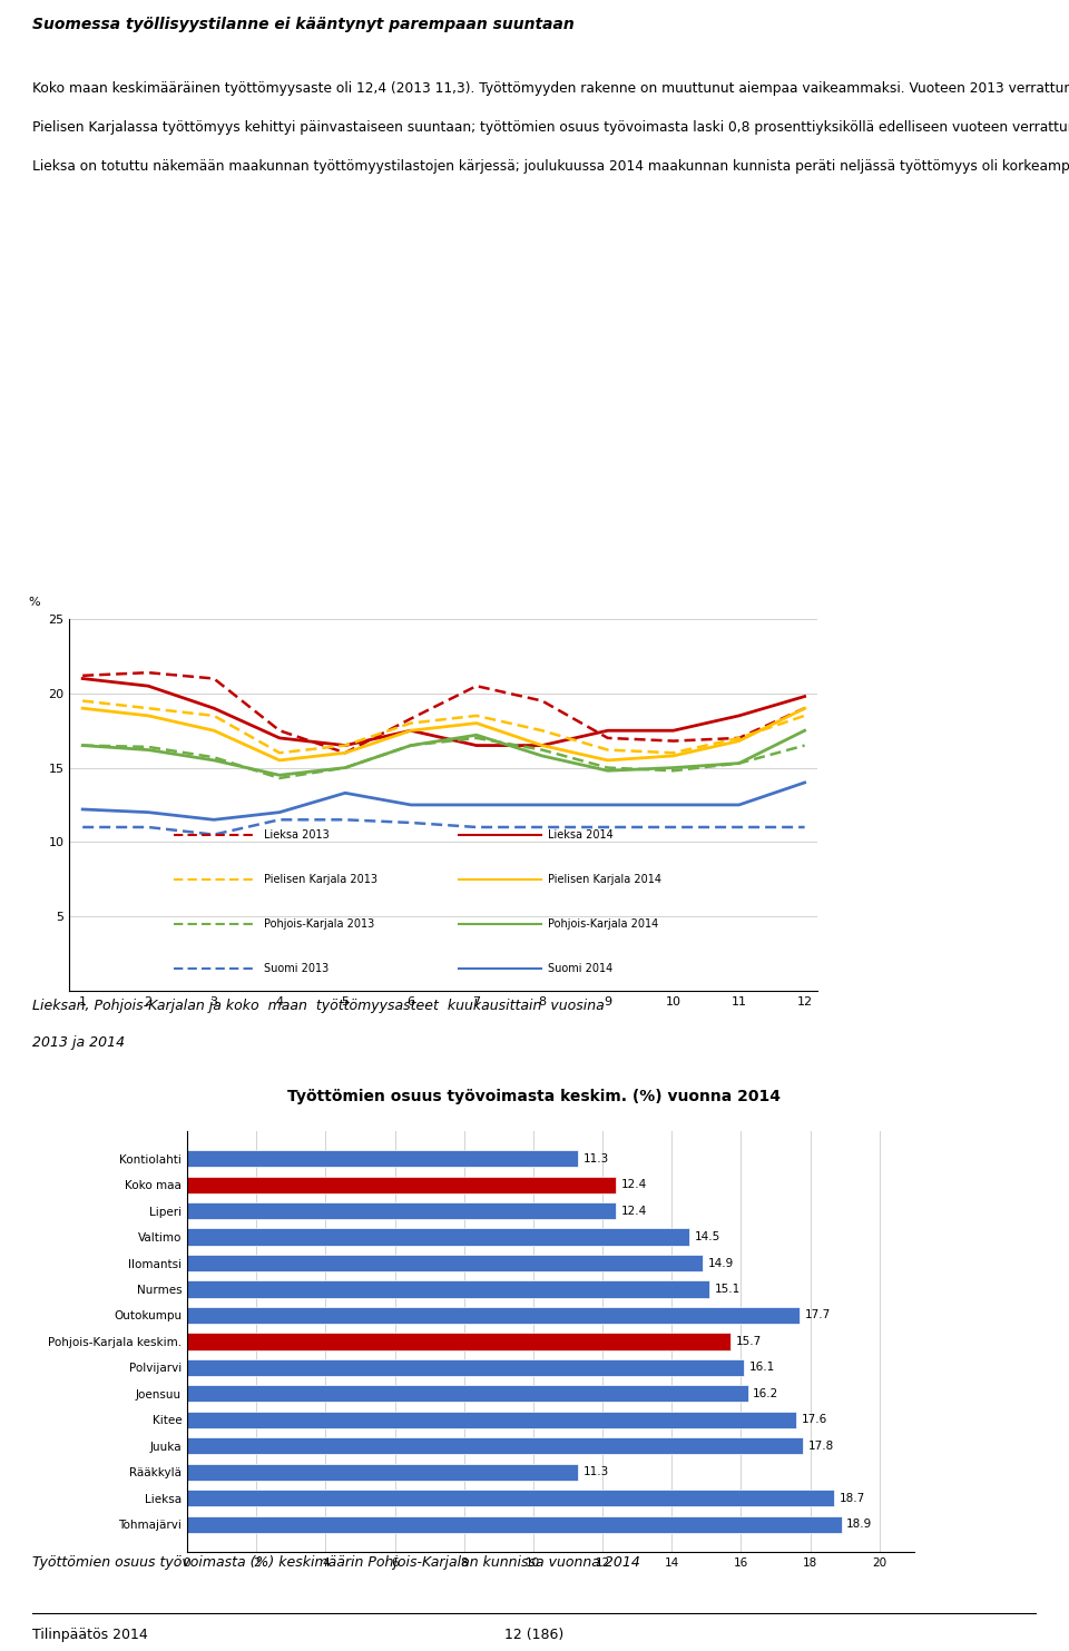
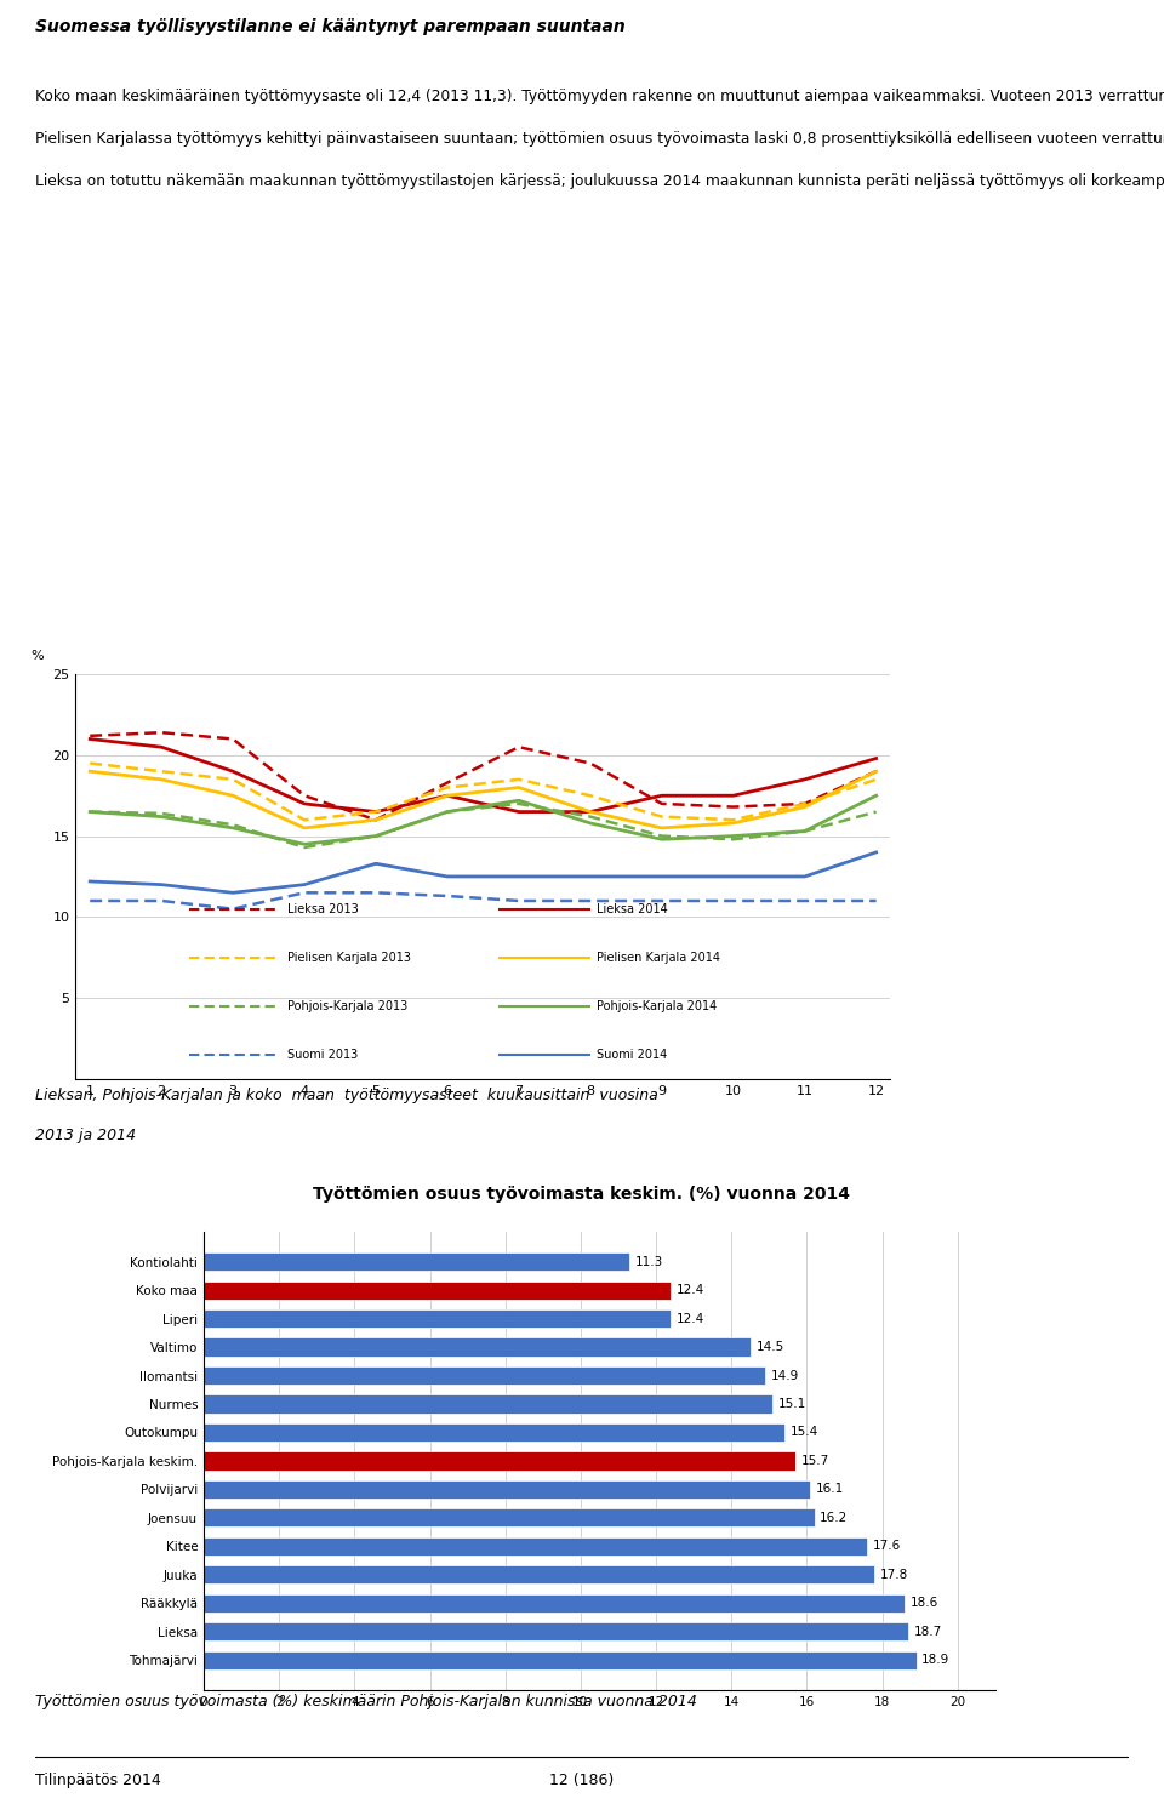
Outokumpu: 17.7 -> 15.4
Rääkkylä: 11.3 -> 18.6
